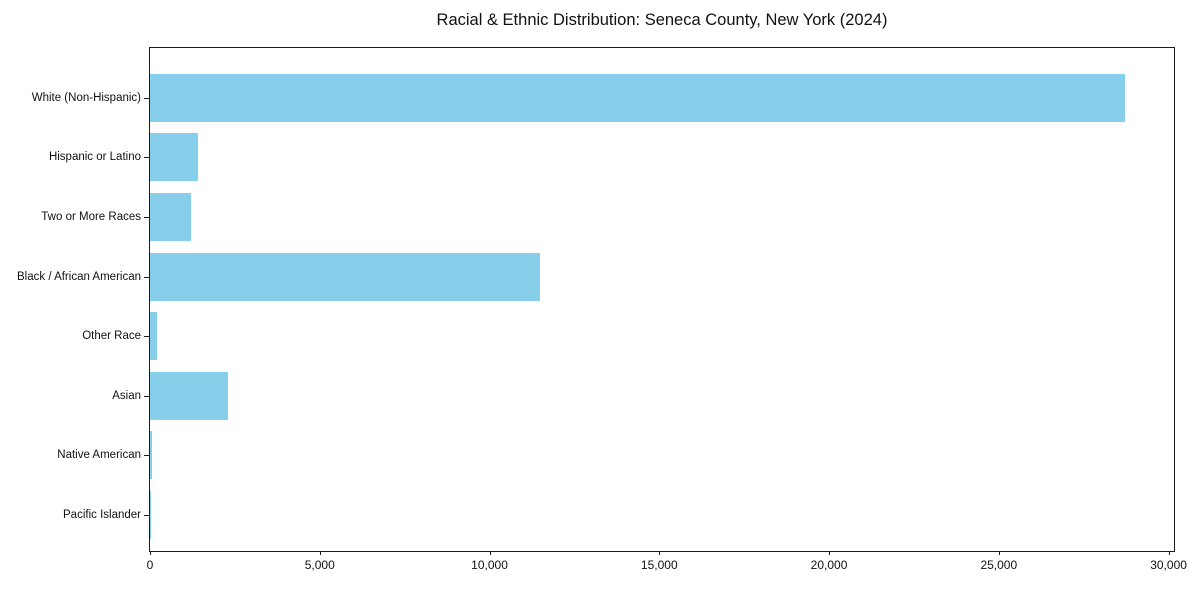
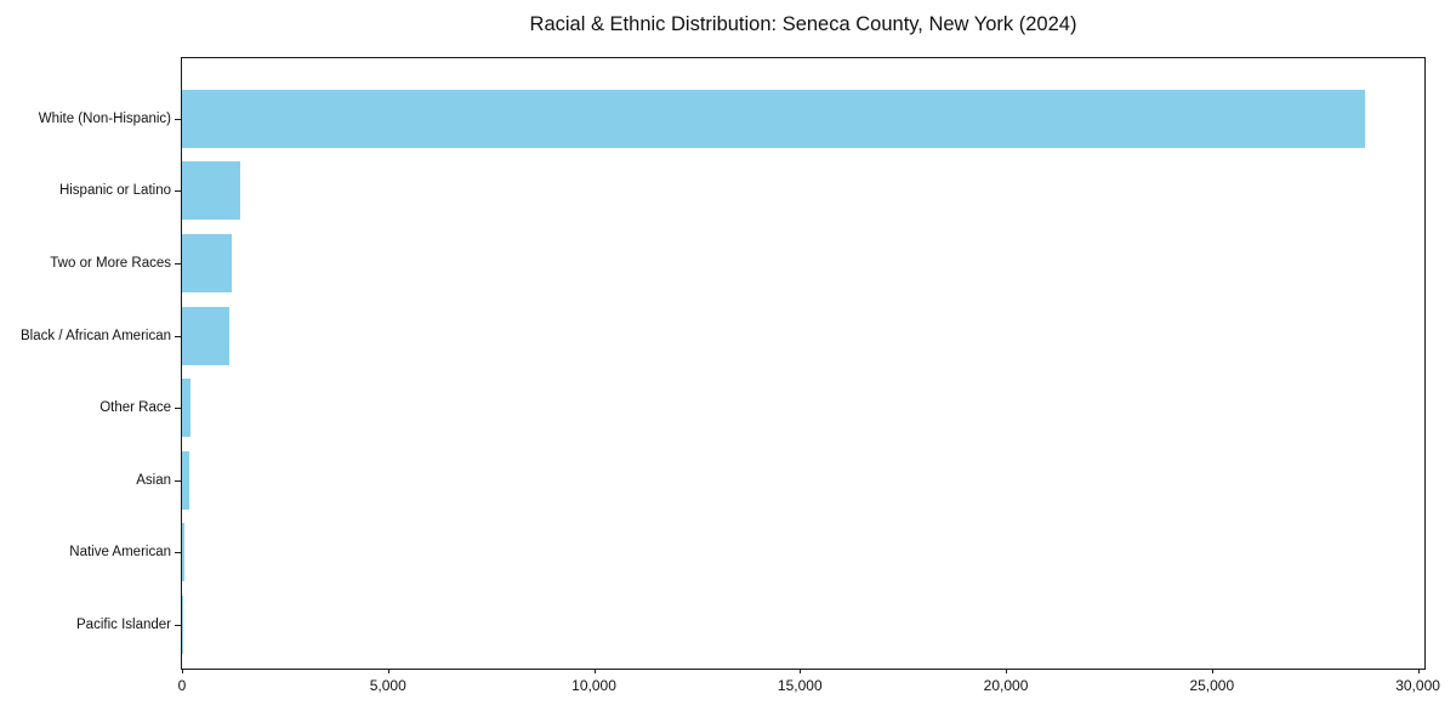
Black / African American: 11500 -> 1100
Asian: 2300 -> 200
